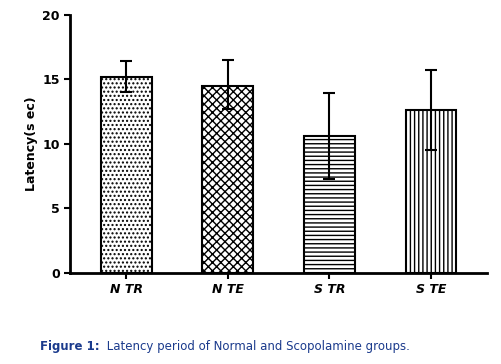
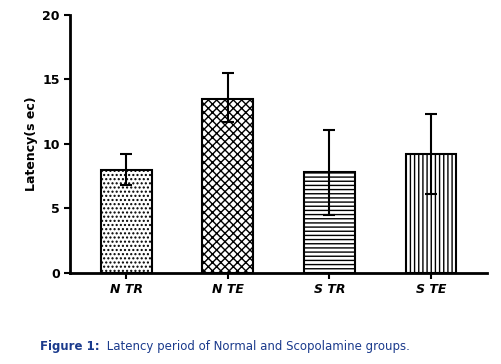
N TR: 15.2 -> 8.0
N TE: 14.5 -> 13.5
S TR: 10.6 -> 7.8
S TE: 12.6 -> 9.2
